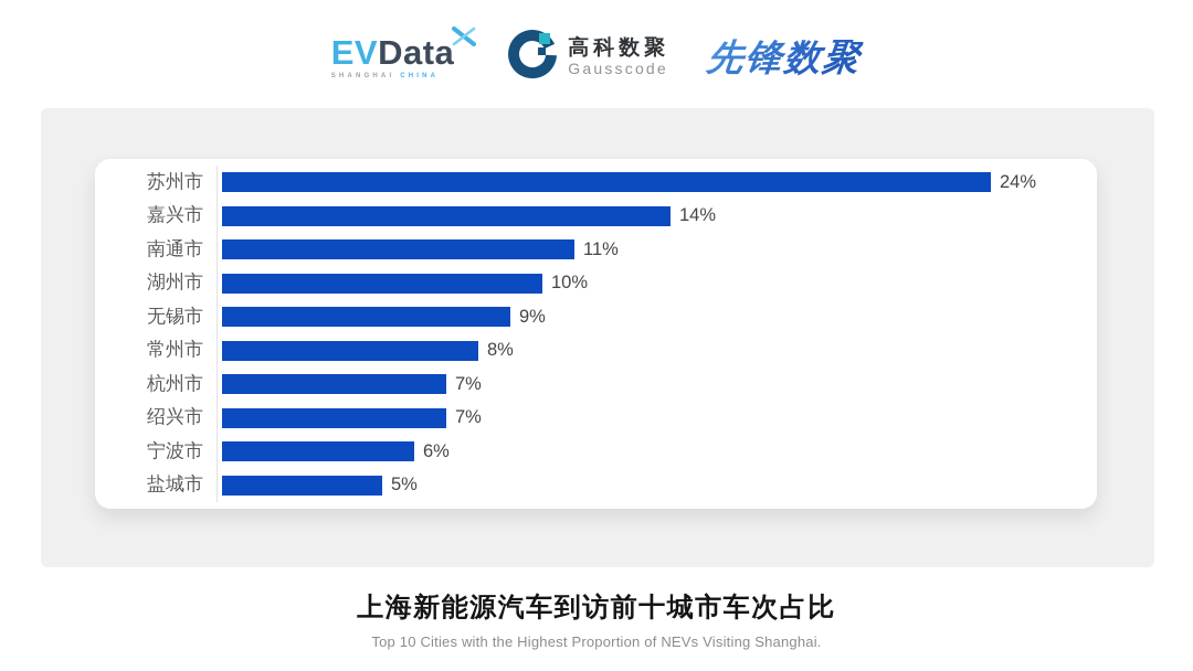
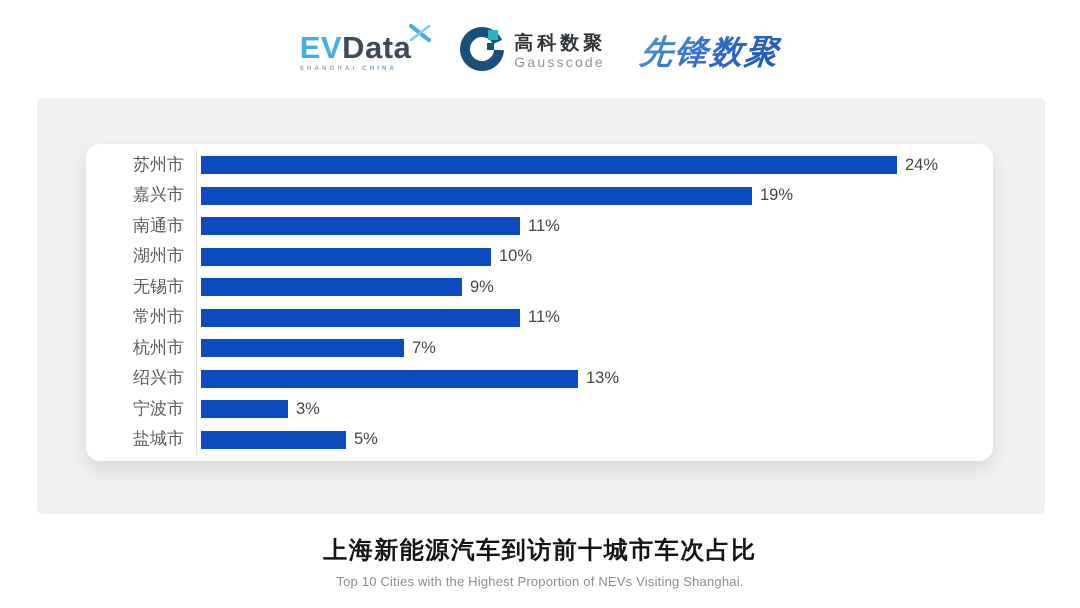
嘉兴市: 14% -> 19%
常州市: 8% -> 11%
绍兴市: 7% -> 13%
宁波市: 6% -> 3%
